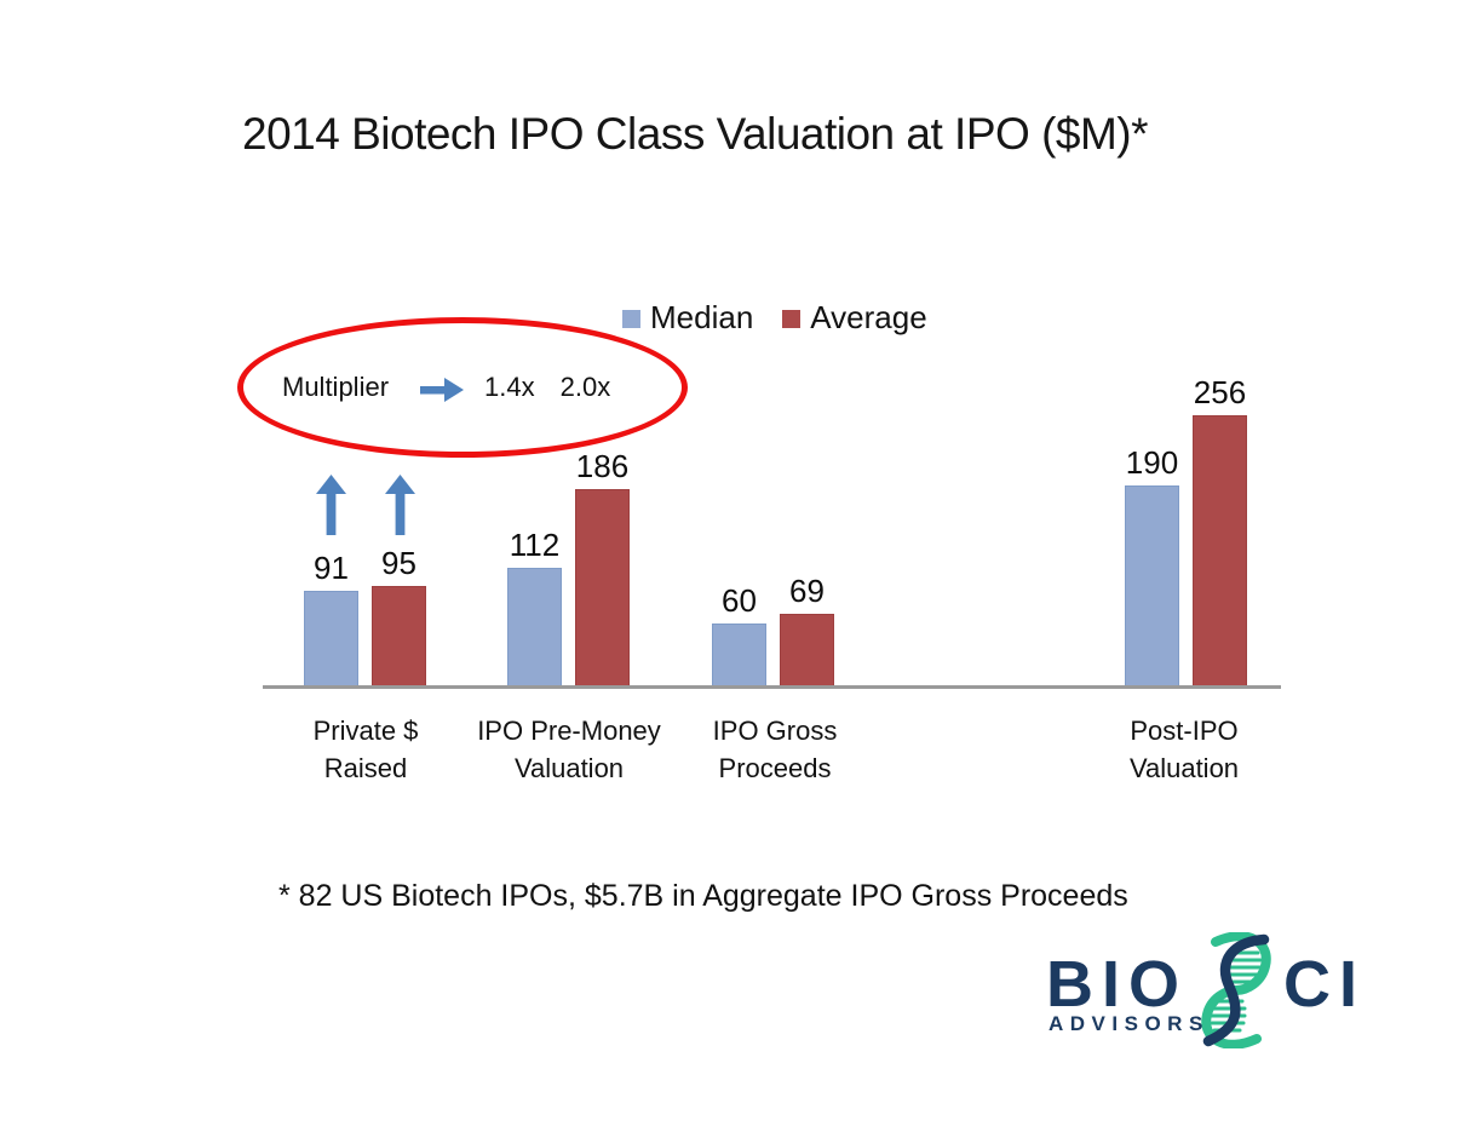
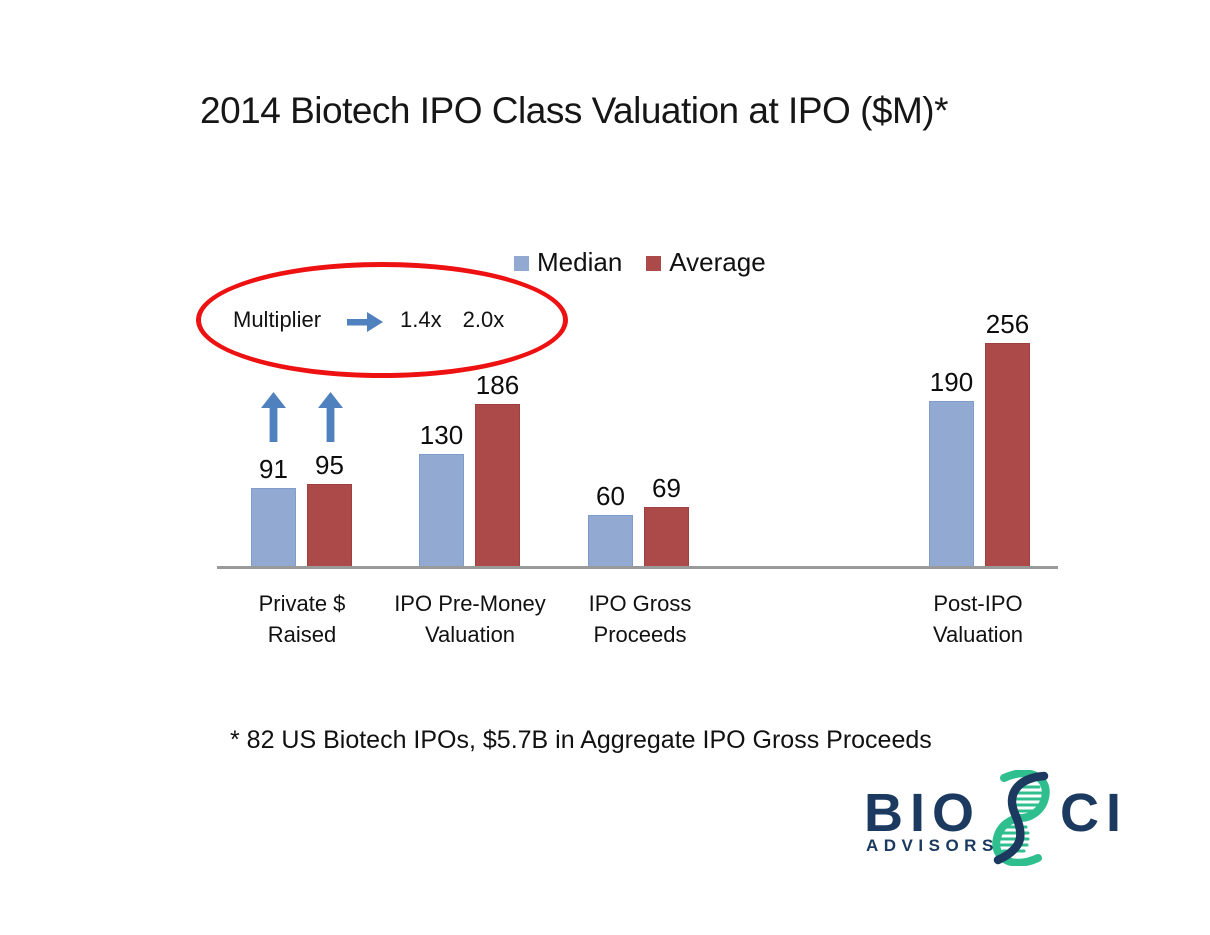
Median/IPO Pre-Money Valuation: 112 -> 130
